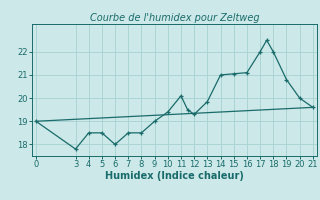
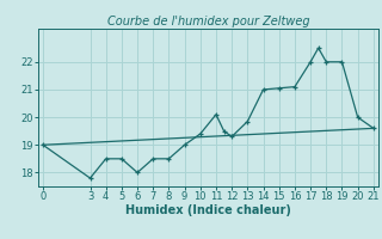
19: 20.80 -> 22.00
